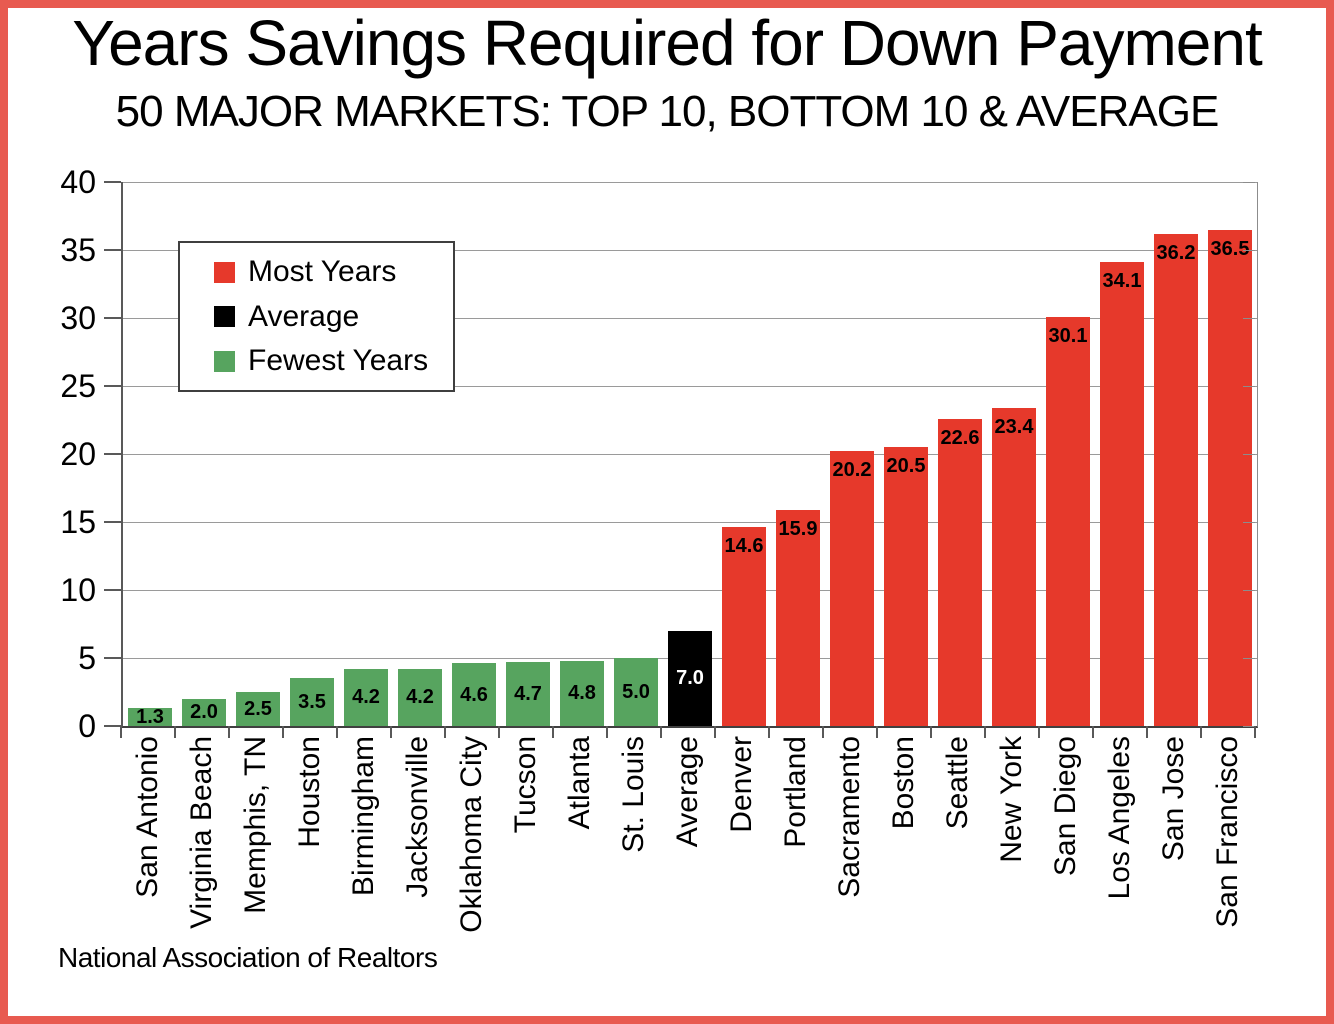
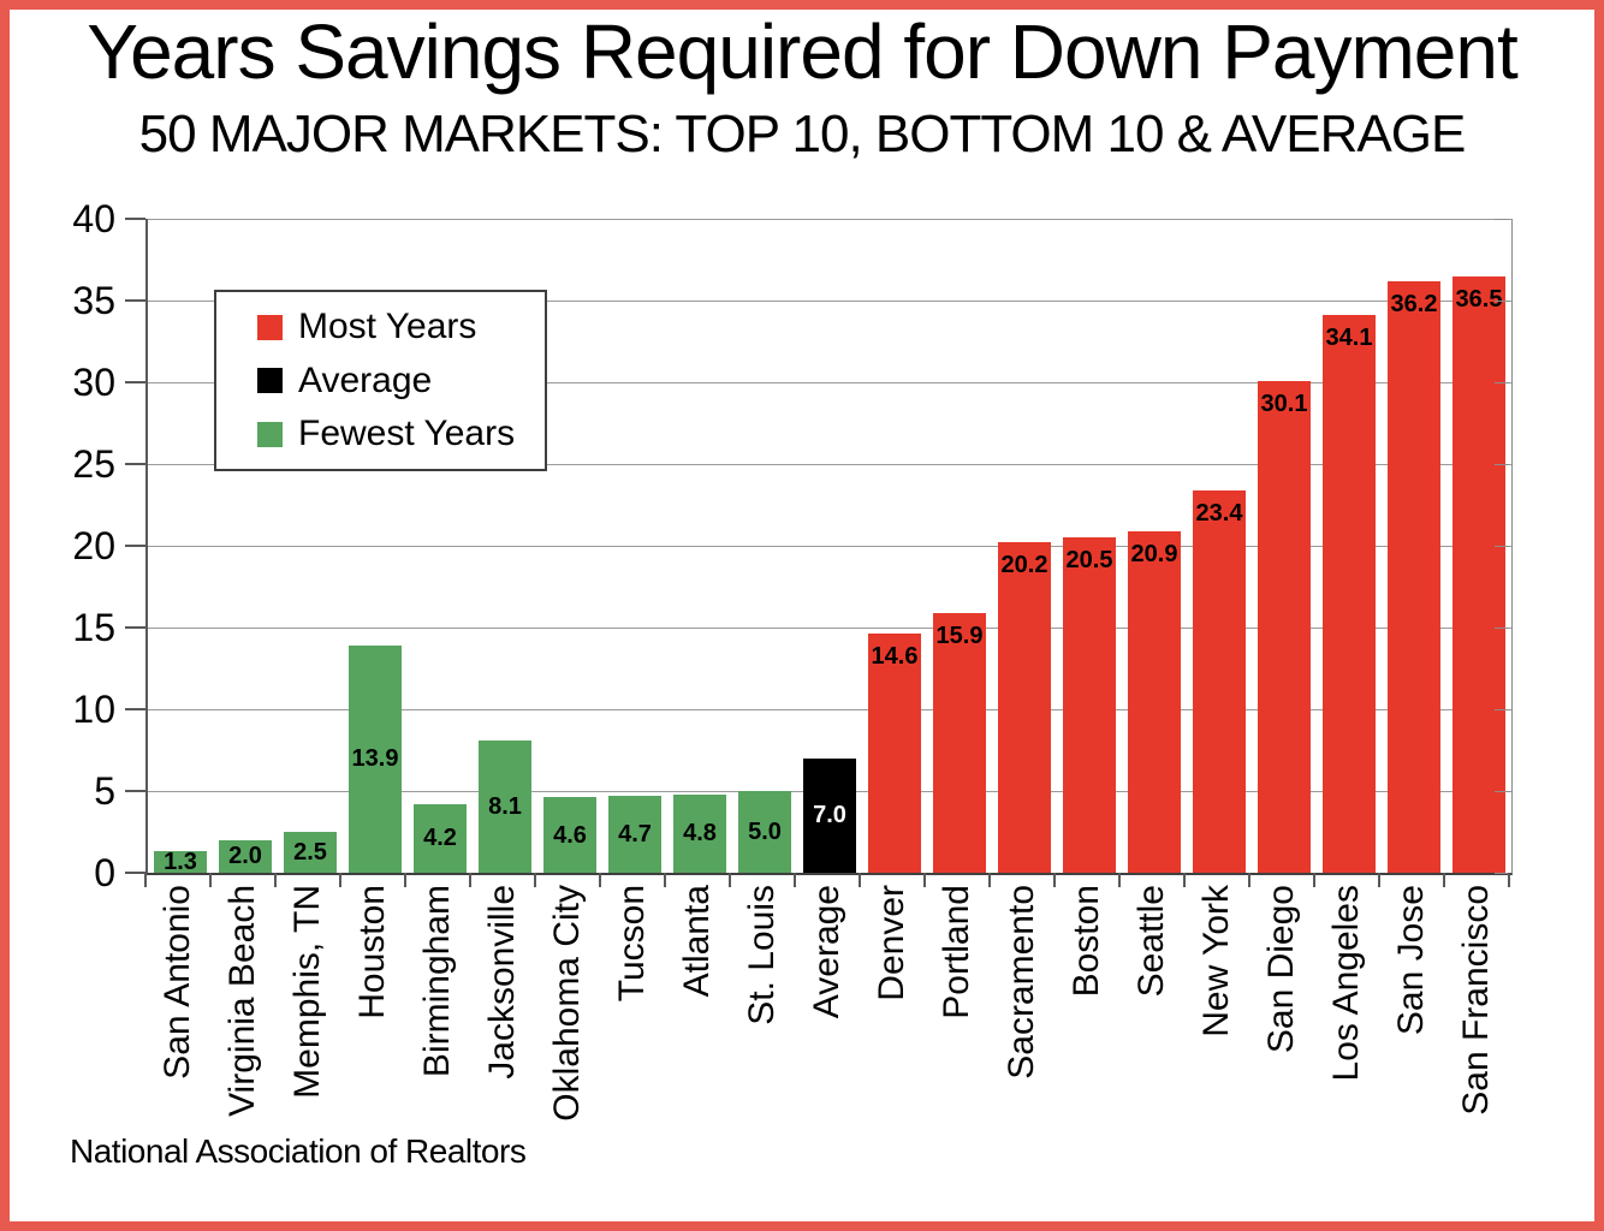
Houston: 3.5 -> 13.9
Jacksonville: 4.2 -> 8.1
Seattle: 22.6 -> 20.9
